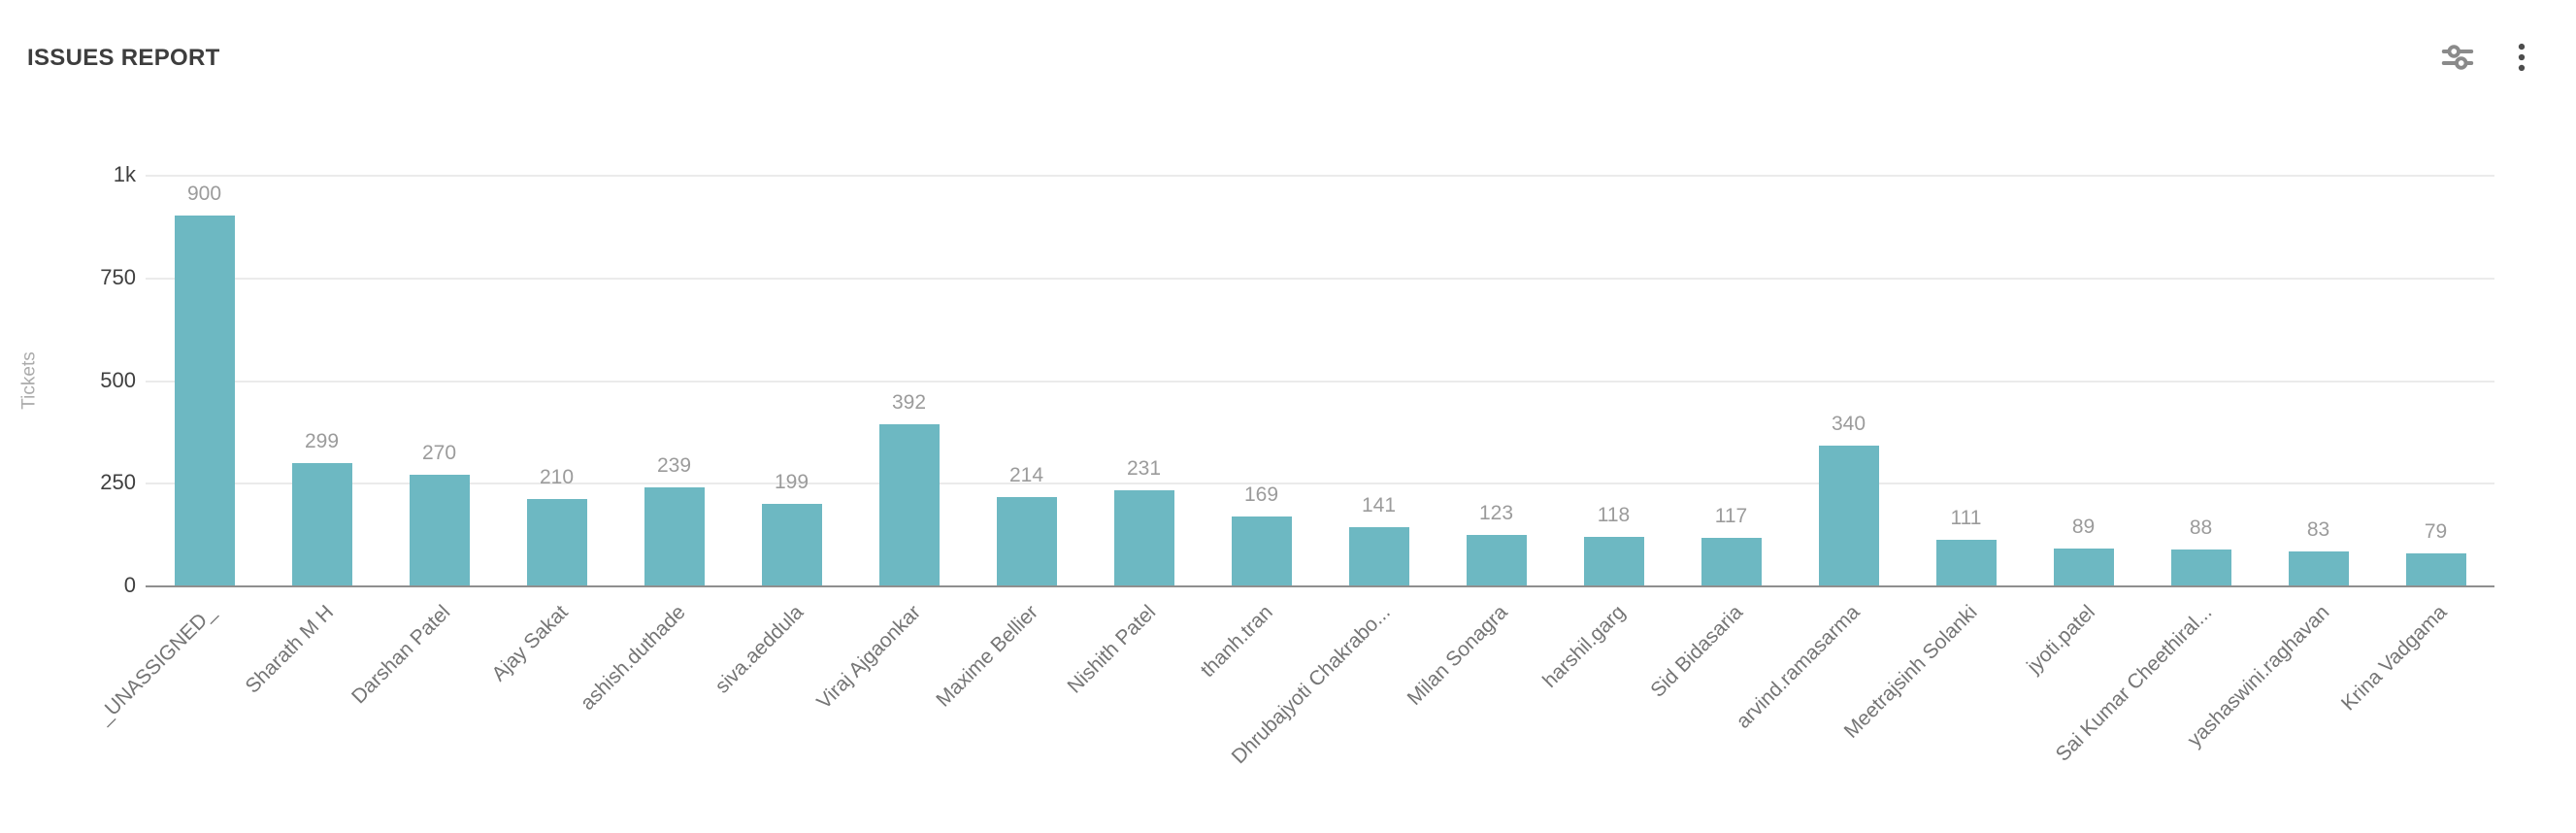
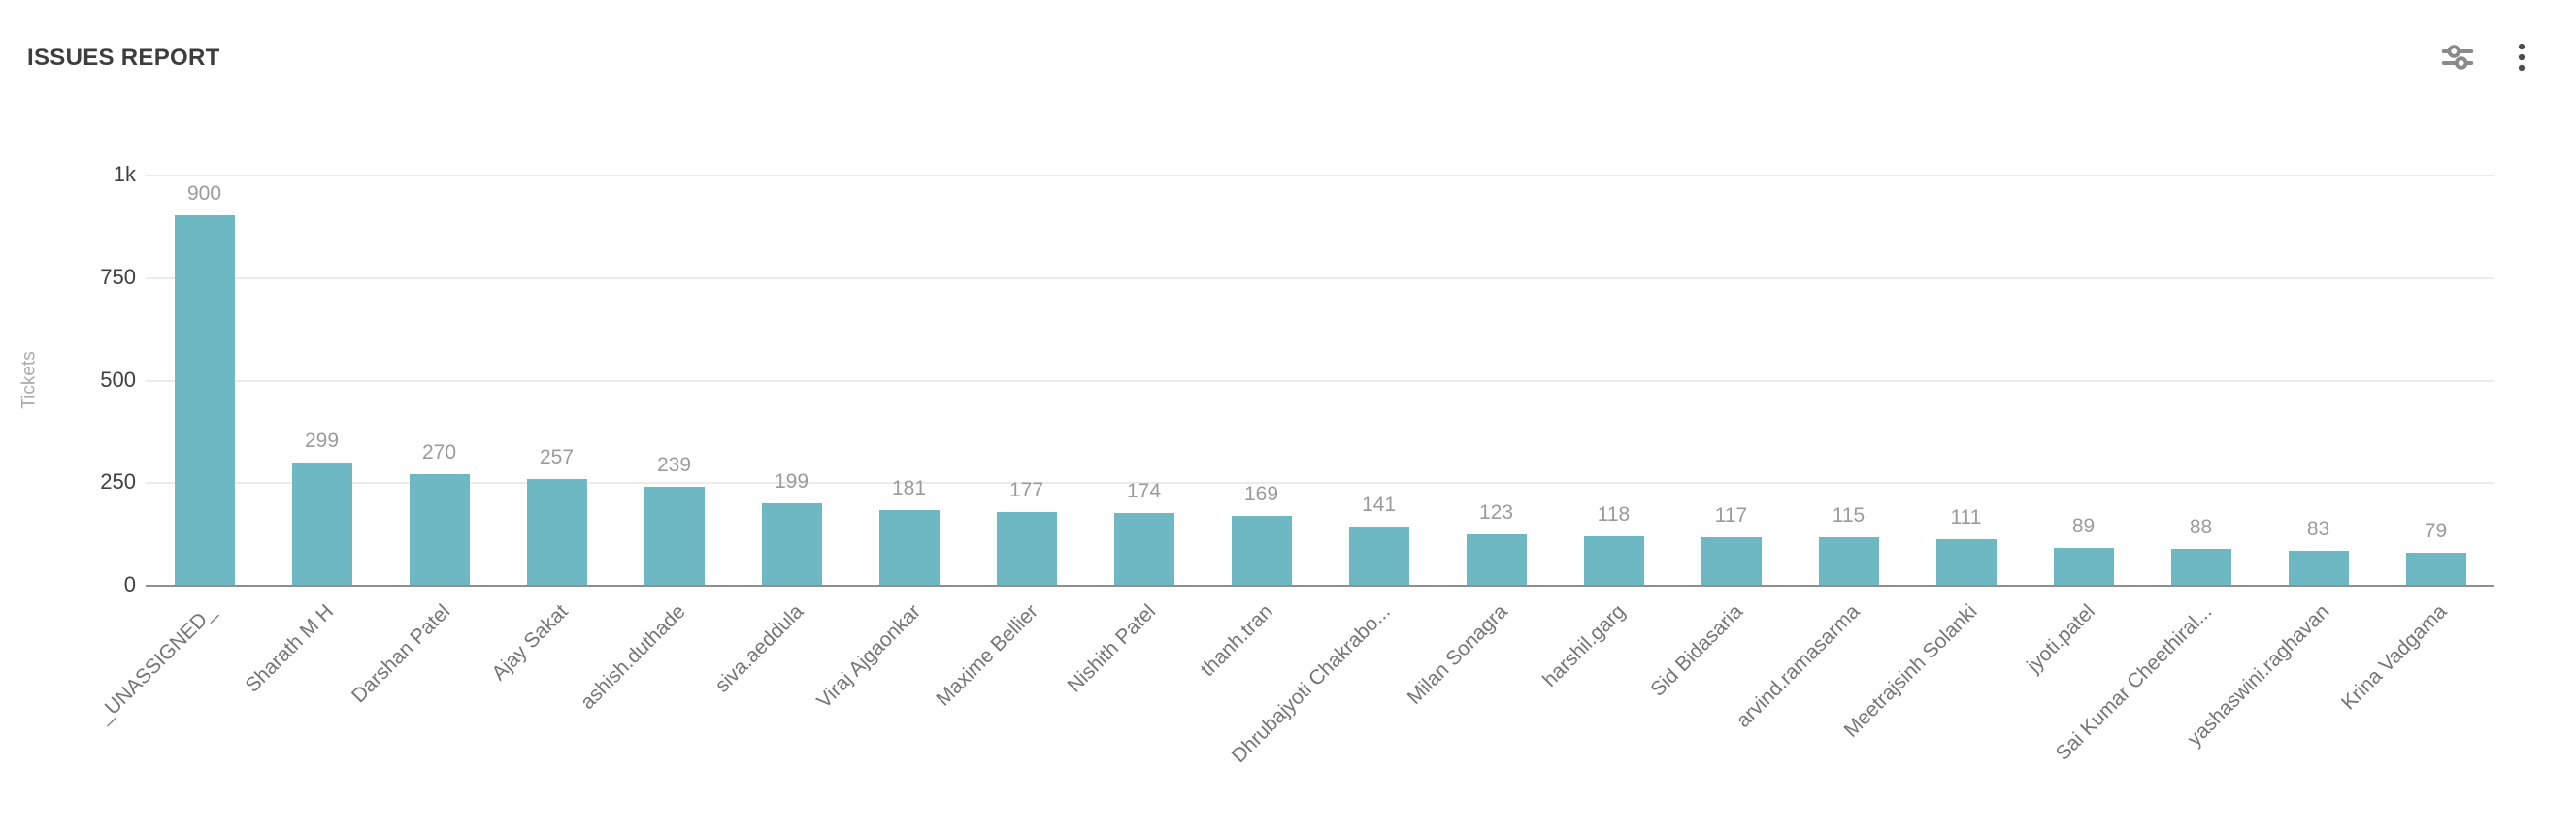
Ajay Sakat: 210 -> 257
Viraj Ajgaonkar: 392 -> 181
Maxime Bellier: 214 -> 177
Nishith Patel: 231 -> 174
arvind.ramasarma: 340 -> 115
